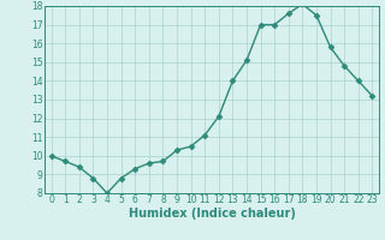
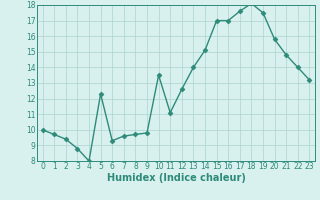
5: 8.8 -> 12.3
9: 10.3 -> 9.8
10: 10.5 -> 13.5
12: 12.1 -> 12.6
